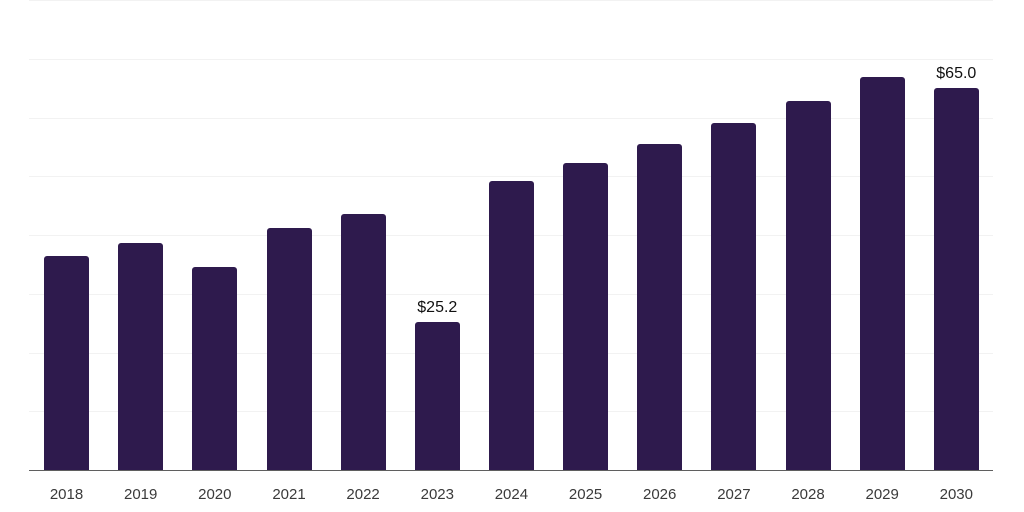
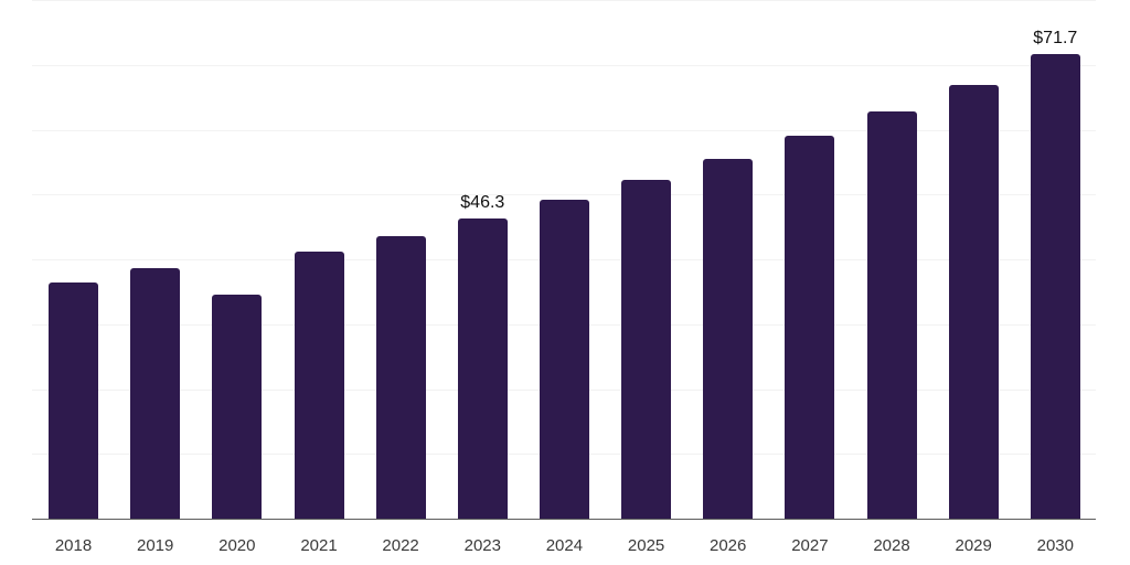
2023: $25.2 -> $46.3
2030: $65.0 -> $71.7
